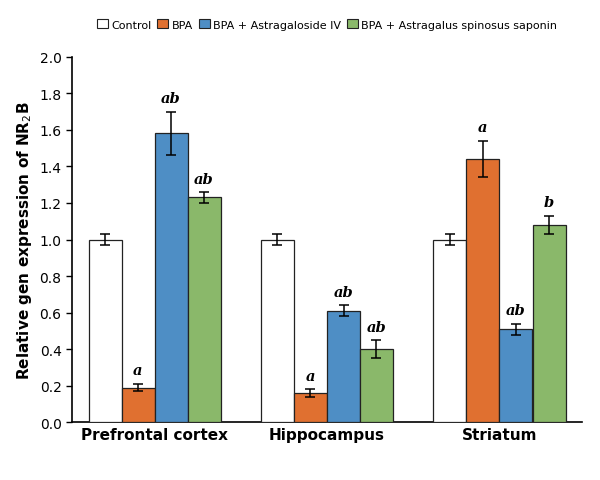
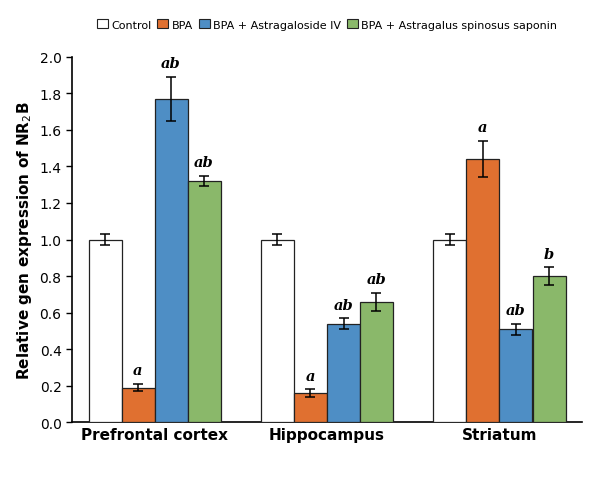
BPA + Astragaloside IV/Prefrontal cortex: 1.58 -> 1.77
BPA + Astragalus spinosus saponin/Prefrontal cortex: 1.23 -> 1.32
BPA + Astragaloside IV/Hippocampus: 0.61 -> 0.54
BPA + Astragalus spinosus saponin/Hippocampus: 0.40 -> 0.66
BPA + Astragalus spinosus saponin/Striatum: 1.08 -> 0.80
